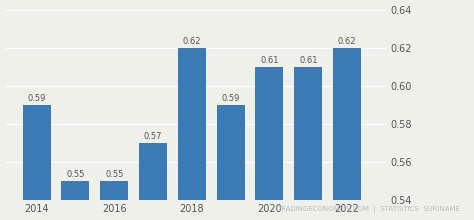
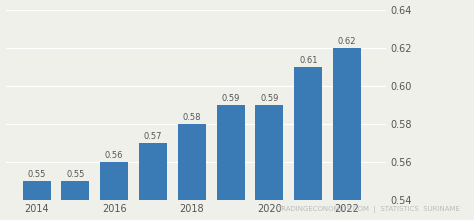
2014: 0.59 -> 0.55
2016: 0.55 -> 0.56
2018: 0.62 -> 0.58
2020: 0.61 -> 0.59
